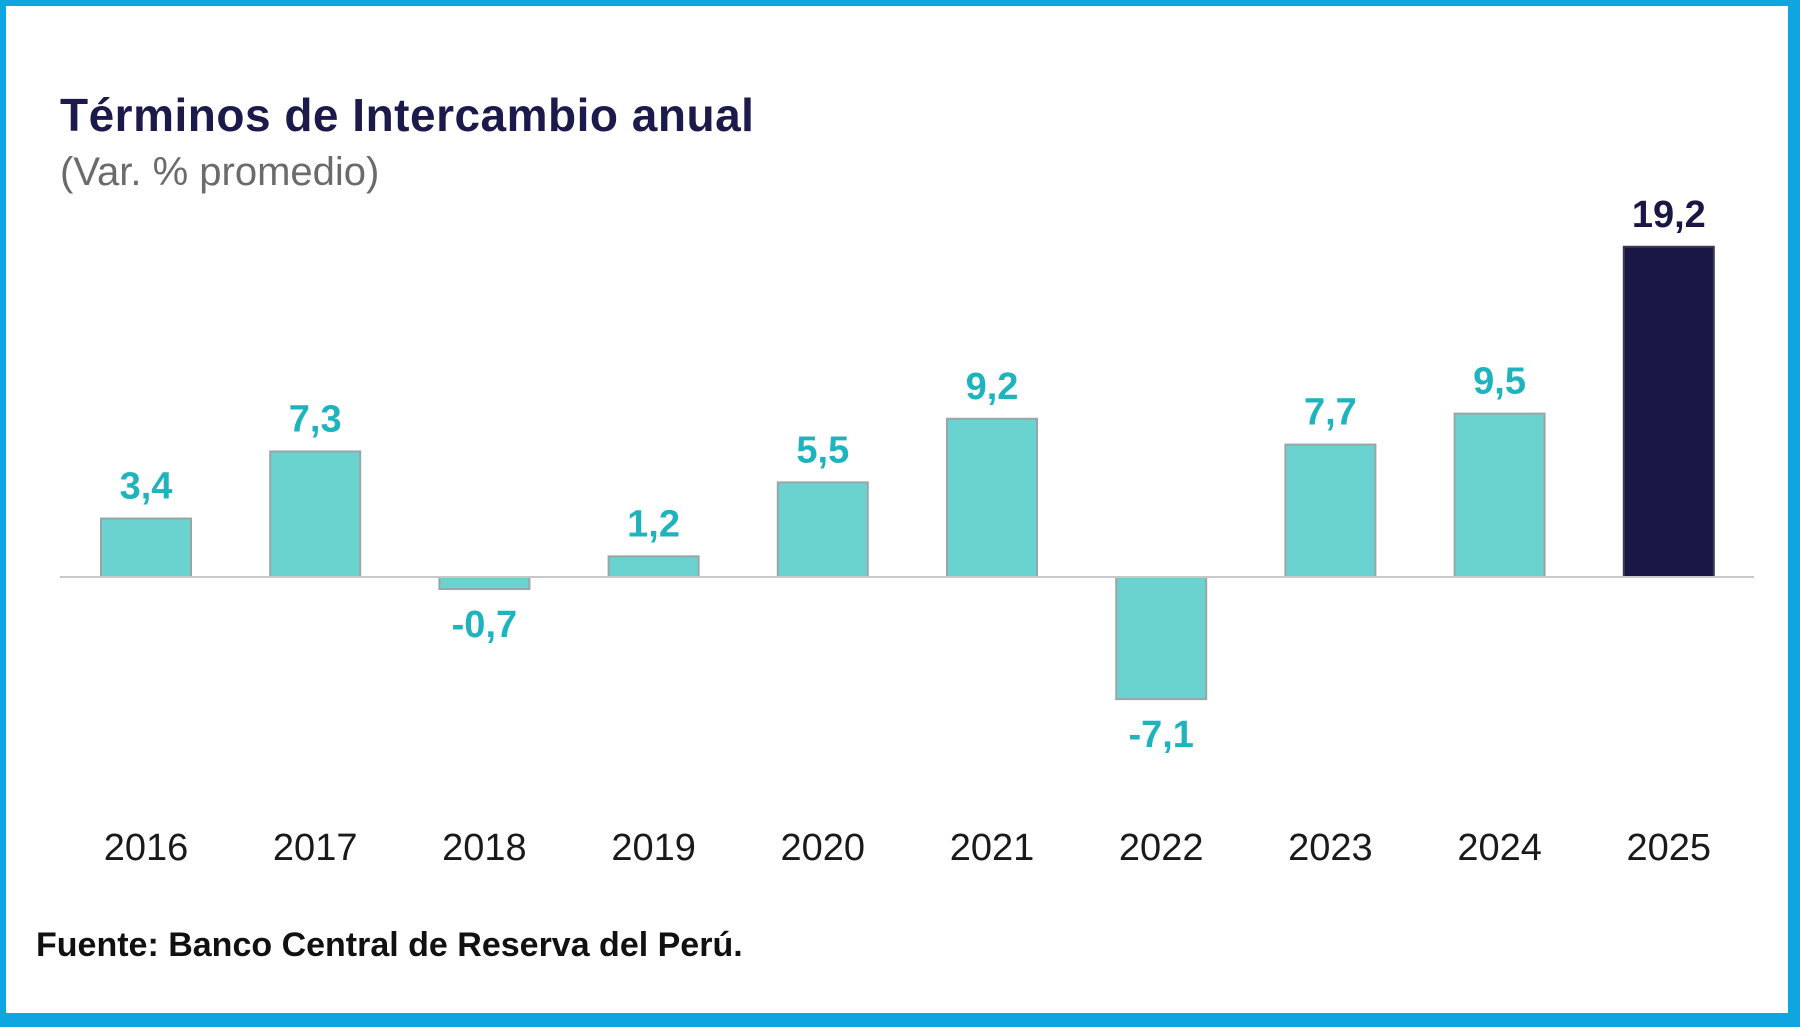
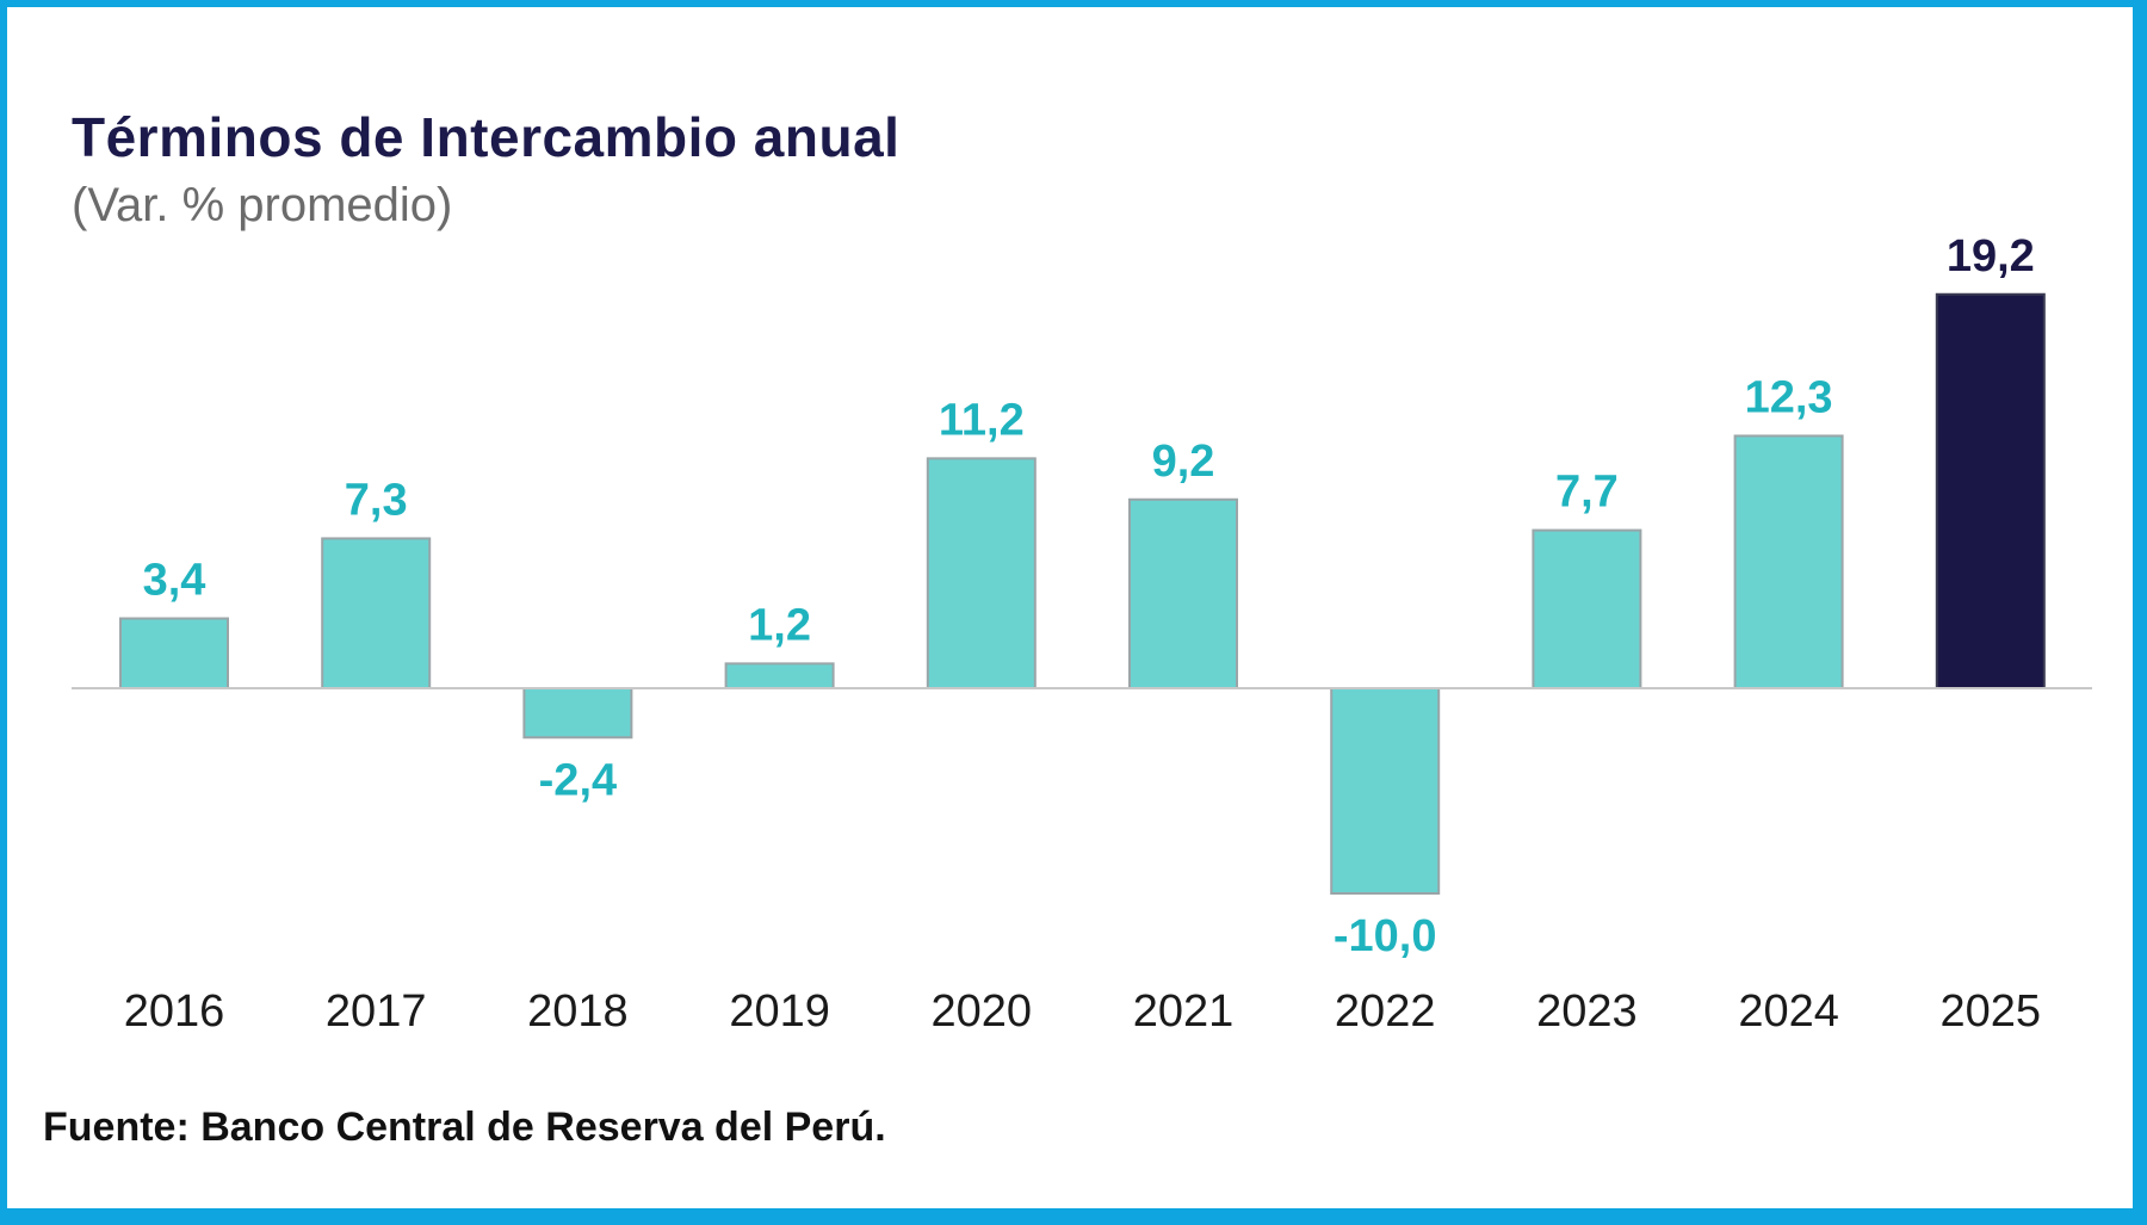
2018: -0,7 -> -2,4
2020: 5,5 -> 11,2
2022: -7,1 -> -10,0
2024: 9,5 -> 12,3
